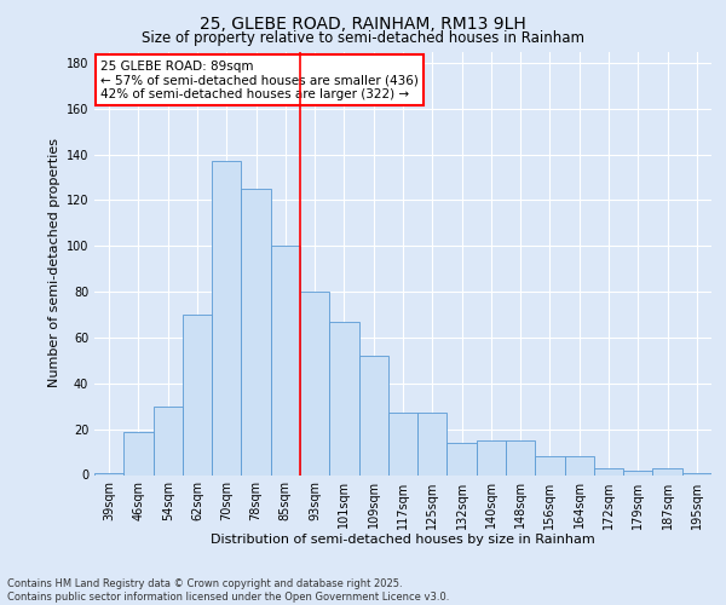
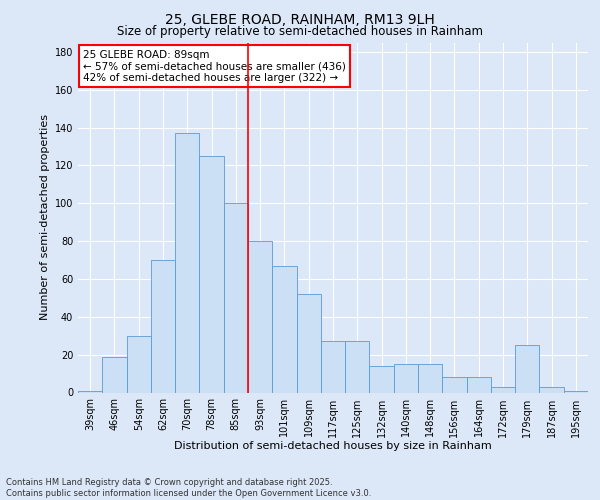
179sqm: 2 -> 25
